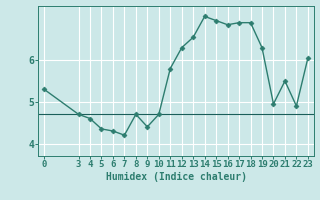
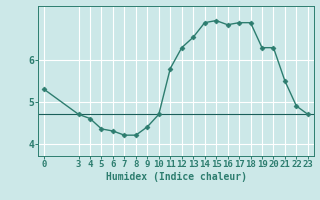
8: 4.70 -> 4.20
14: 7.05 -> 6.90
20: 4.95 -> 6.30
23: 6.05 -> 4.70
